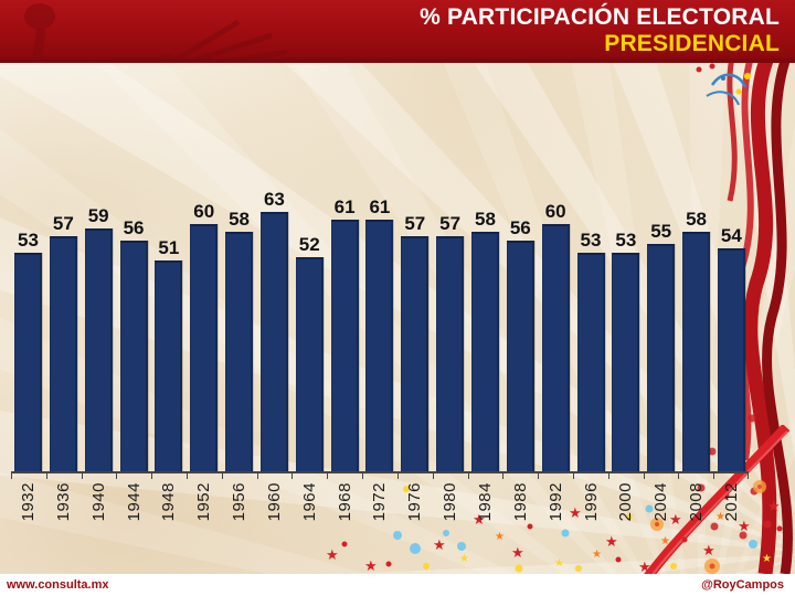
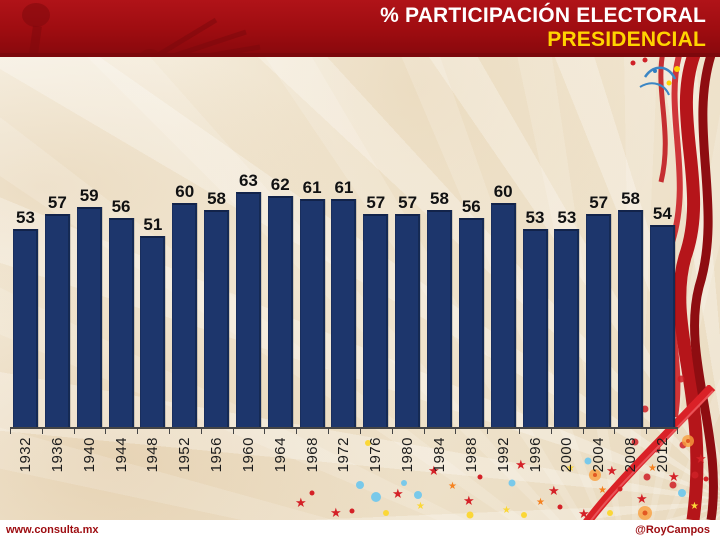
1964: 52 -> 62
2004: 55 -> 57
